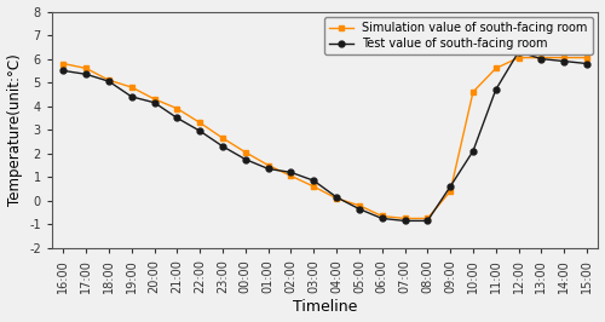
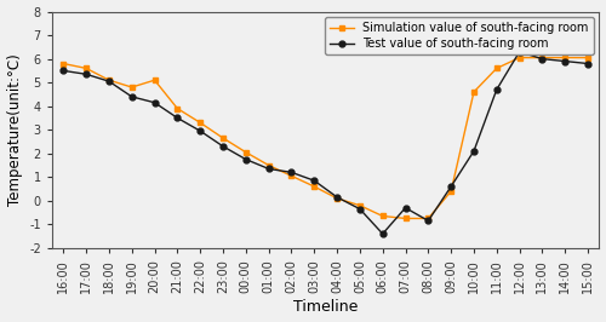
Simulation value of south-facing room/20:00: 4.3 -> 5.1
Test value of south-facing room/06:00: -0.8 -> -1.4
Test value of south-facing room/07:00: -0.8 -> -0.3
